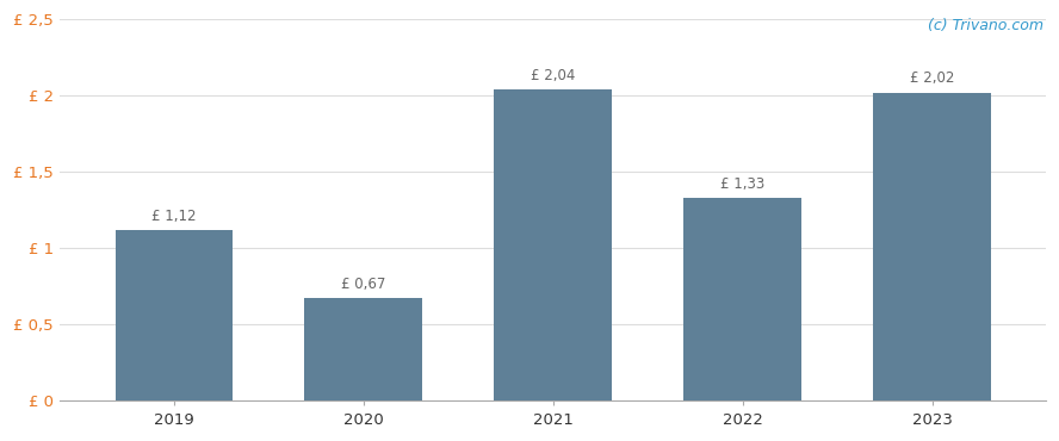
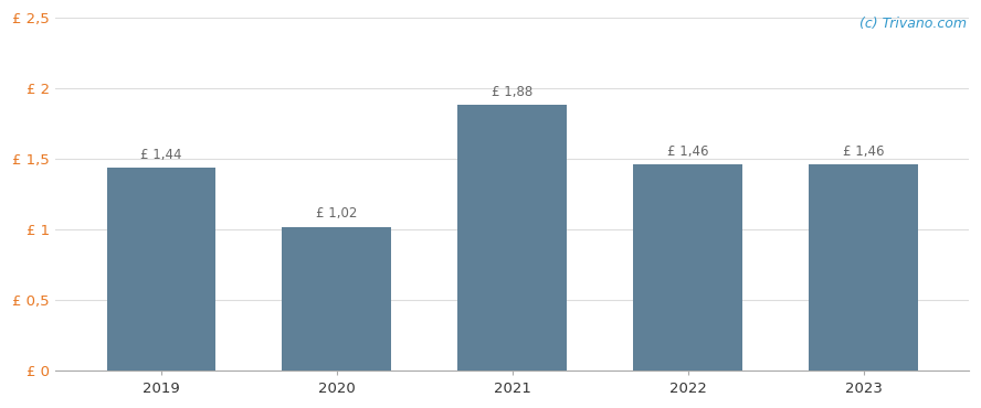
2019: 1,12 -> 1,44
2020: 0,67 -> 1,02
2021: 2,04 -> 1,88
2022: 1,33 -> 1,46
2023: 2,02 -> 1,46
